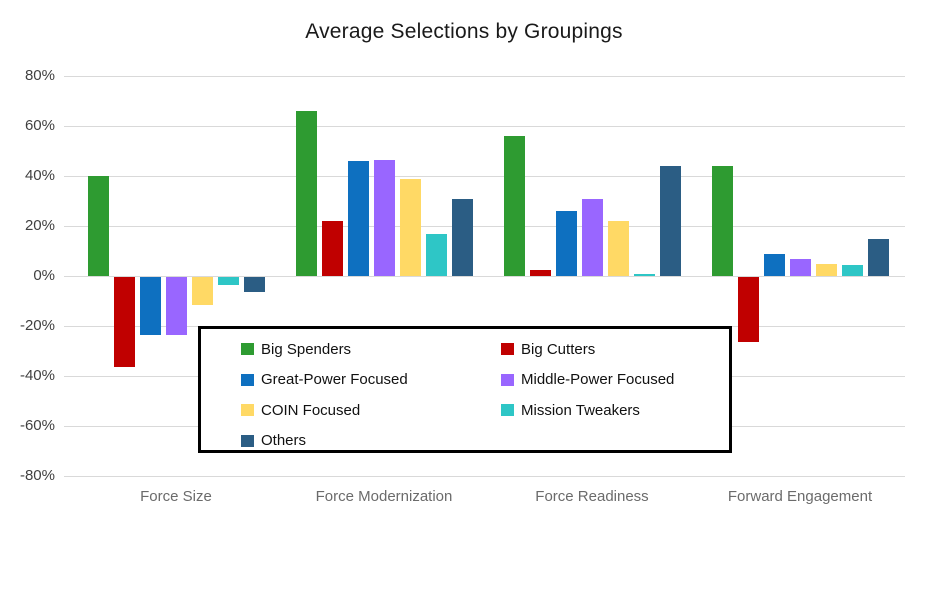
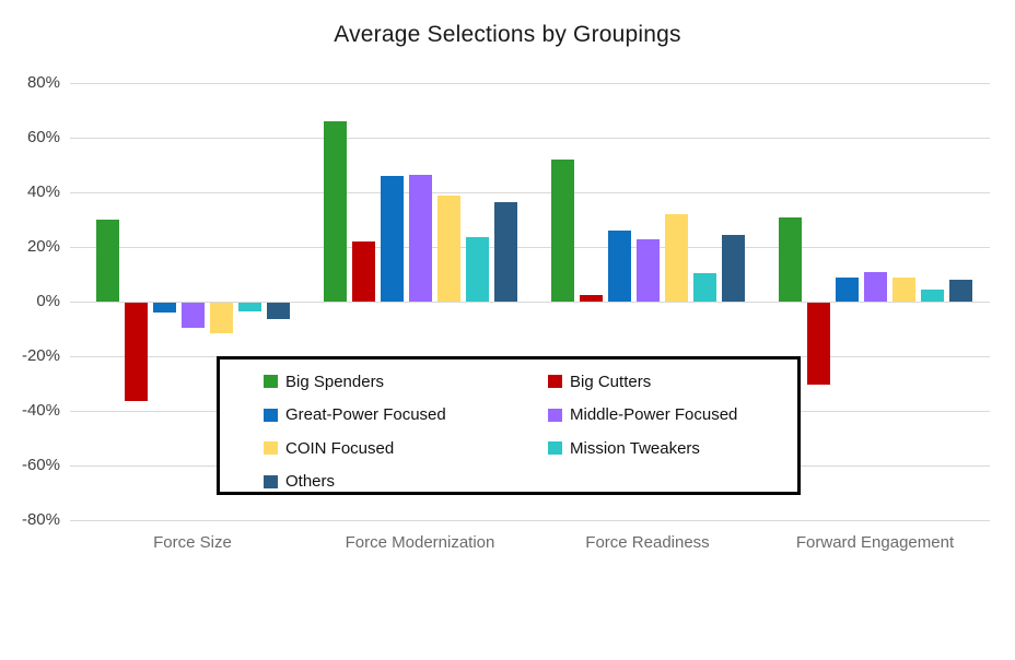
Big Spenders/Force Size: 40% -> 30%
Great-Power Focused/Force Size: -23% -> -4%
Middle-Power Focused/Force Size: -23% -> -9%
Mission Tweakers/Force Modernization: 17% -> 24%
Others/Force Modernization: 31% -> 36%
Big Spenders/Force Readiness: 56% -> 52%
Middle-Power Focused/Force Readiness: 31% -> 23%
COIN Focused/Force Readiness: 22% -> 32%
Mission Tweakers/Force Readiness: 1% -> 10%
Others/Force Readiness: 44% -> 24%
Big Spenders/Forward Engagement: 44% -> 31%
Big Cutters/Forward Engagement: -26% -> -30%
Middle-Power Focused/Forward Engagement: 7% -> 11%
COIN Focused/Forward Engagement: 5% -> 9%
Others/Forward Engagement: 15% -> 8%
